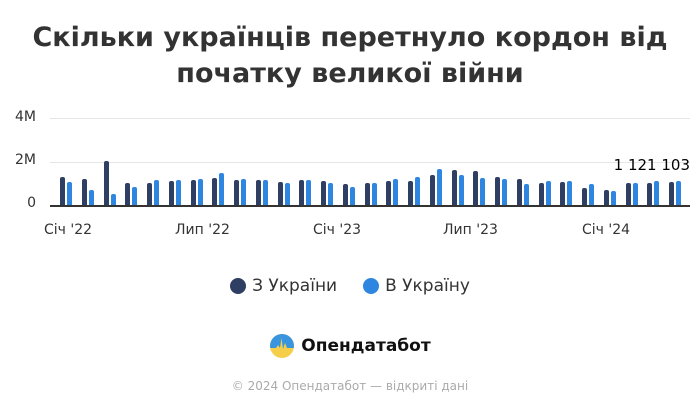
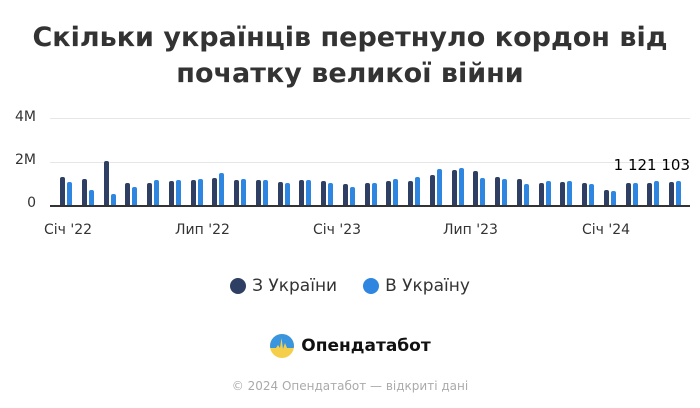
В Україну/Лип '23: 1.4M -> 1.7M
З України/Січ '24: 0.8M -> 1.0M
